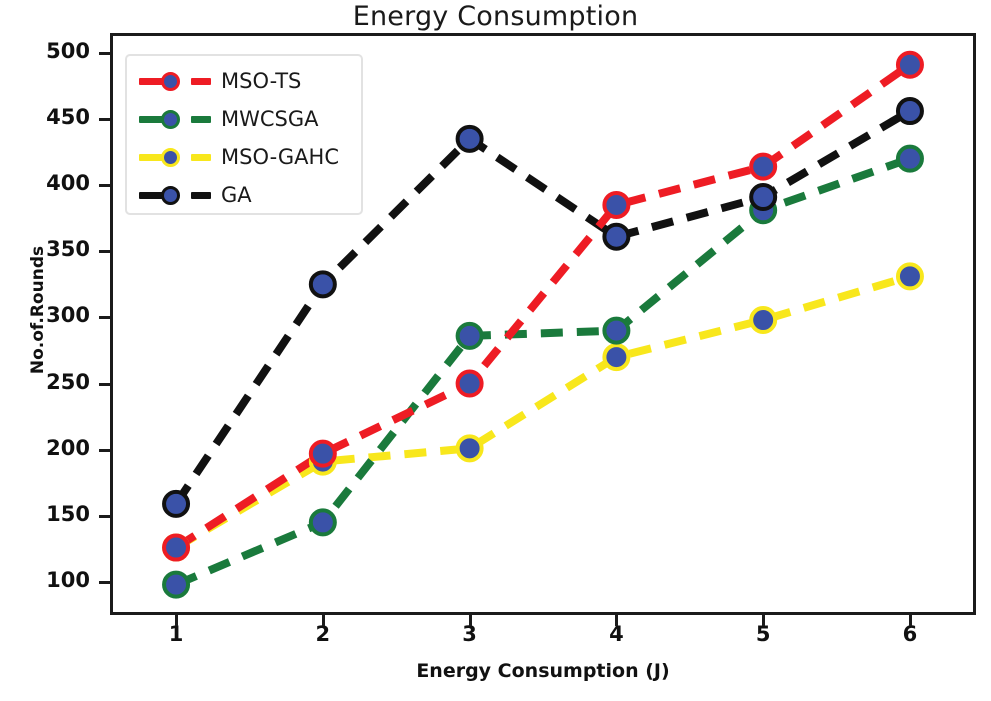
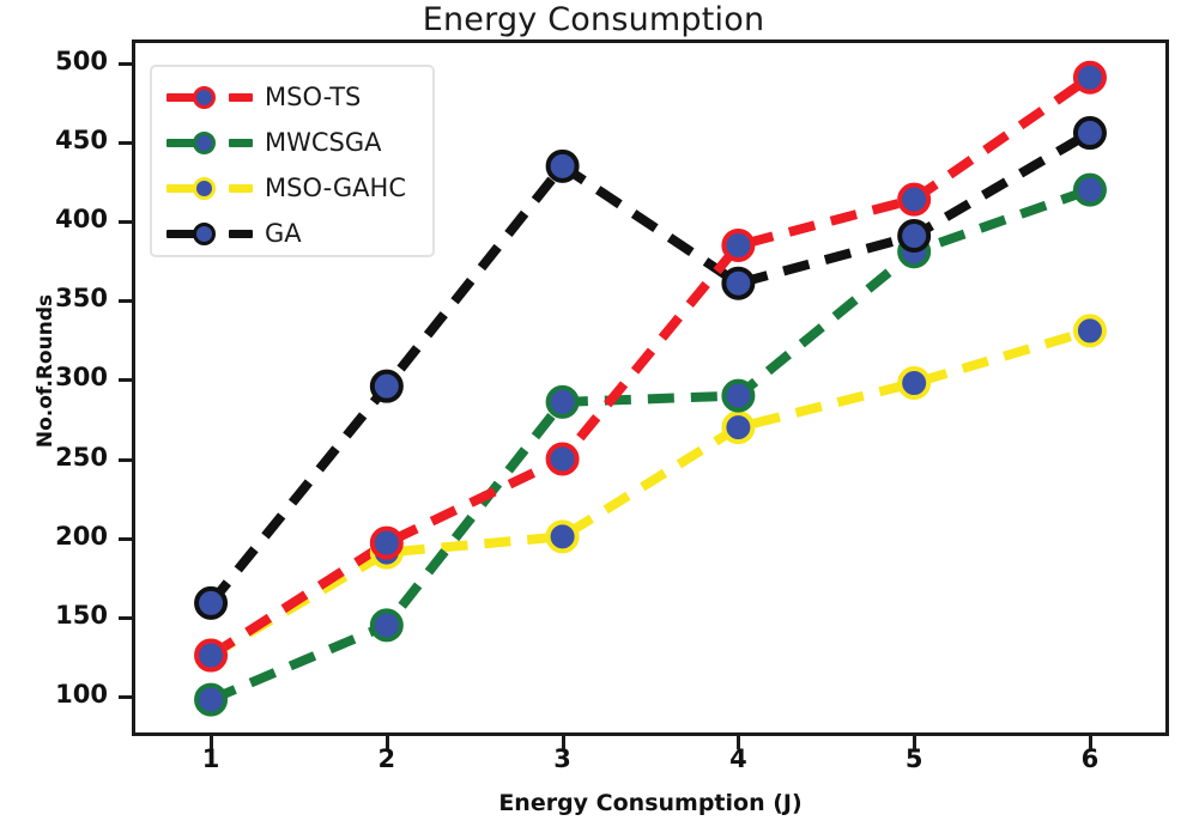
GA/2: 325 -> 296
